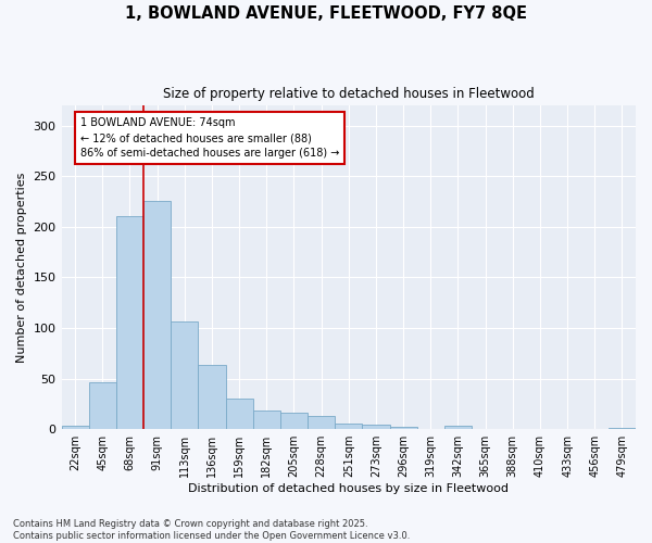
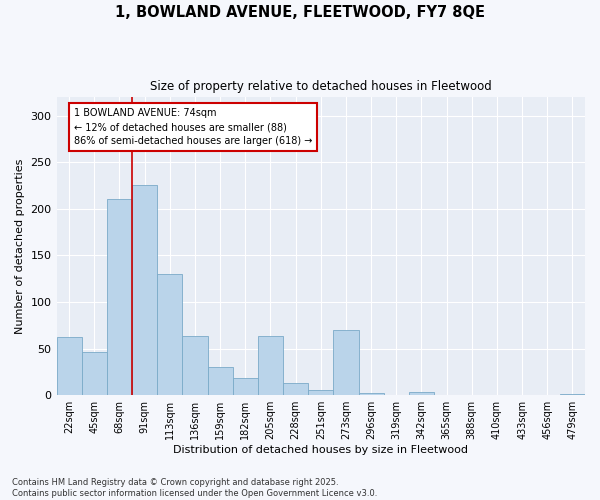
22sqm: 3 -> 62
113sqm: 106 -> 130
205sqm: 16 -> 64
273sqm: 4 -> 70
